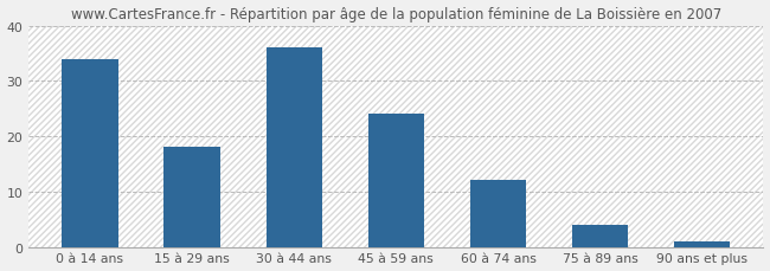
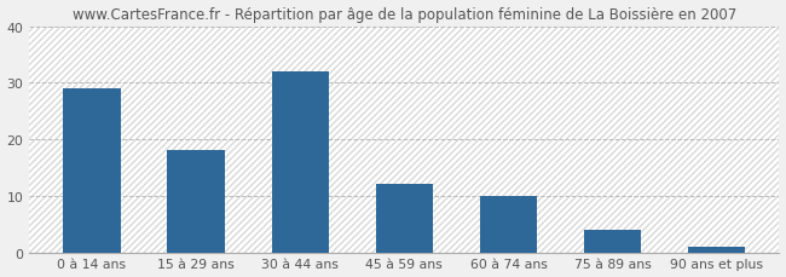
0 à 14 ans: 34 -> 29
30 à 44 ans: 36 -> 32
45 à 59 ans: 24 -> 12
60 à 74 ans: 12 -> 10
